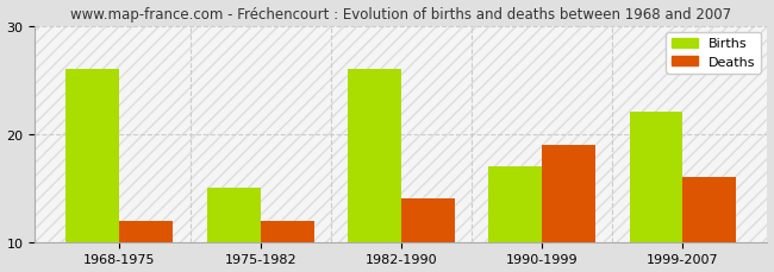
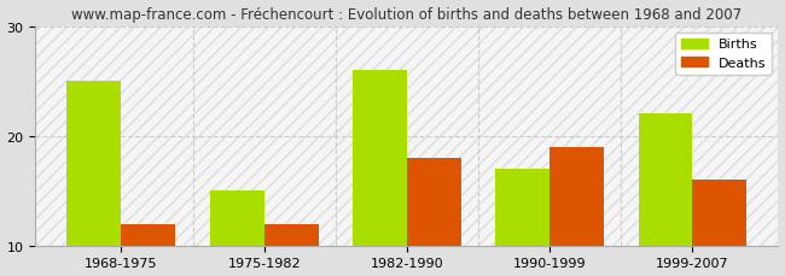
Births/1968-1975: 26 -> 25
Deaths/1982-1990: 14 -> 18
